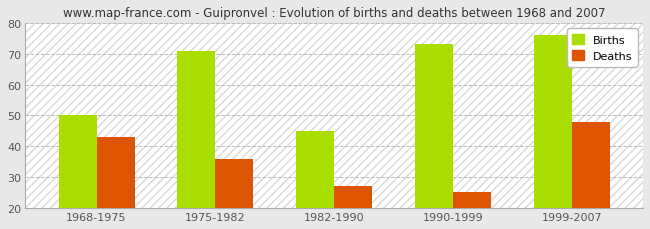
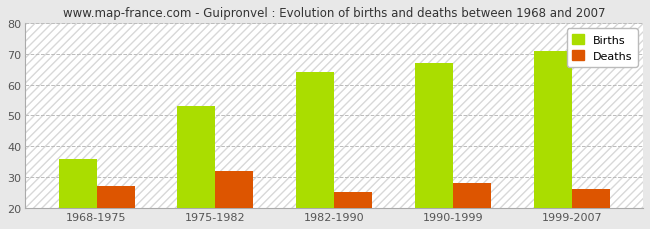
Births/1968-1975: 50 -> 36
Deaths/1968-1975: 43 -> 27
Births/1975-1982: 71 -> 53
Deaths/1975-1982: 36 -> 32
Births/1982-1990: 45 -> 64
Deaths/1982-1990: 27 -> 25
Births/1990-1999: 73 -> 67
Deaths/1990-1999: 25 -> 28
Births/1999-2007: 76 -> 71
Deaths/1999-2007: 48 -> 26
